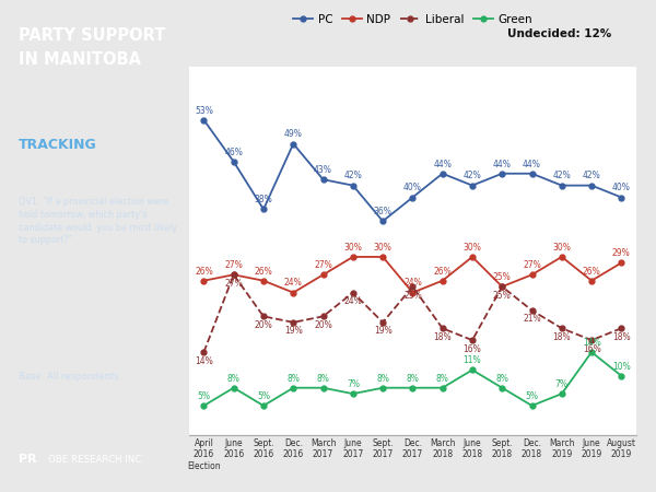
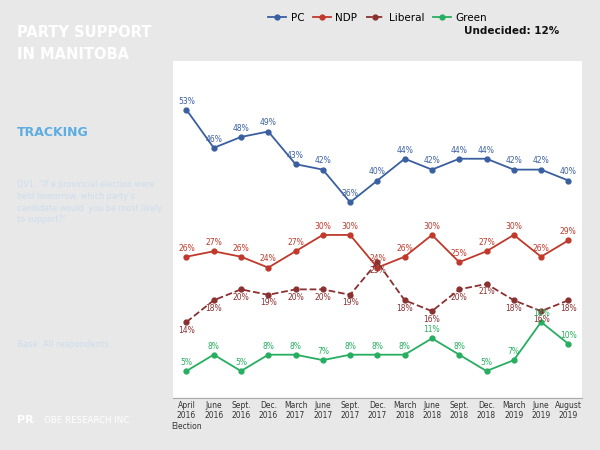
Liberal/June 2016: 27% -> 18%
PC/Sept. 2016: 38% -> 48%
Liberal/June 2017: 24% -> 20%
Liberal/Sept. 2018: 25% -> 20%
